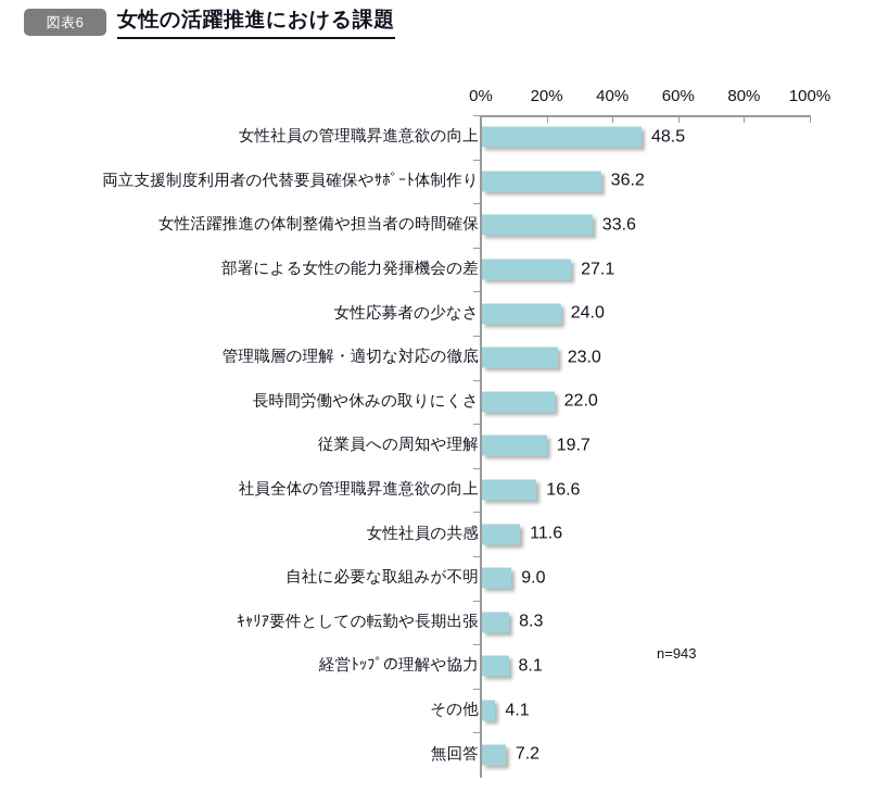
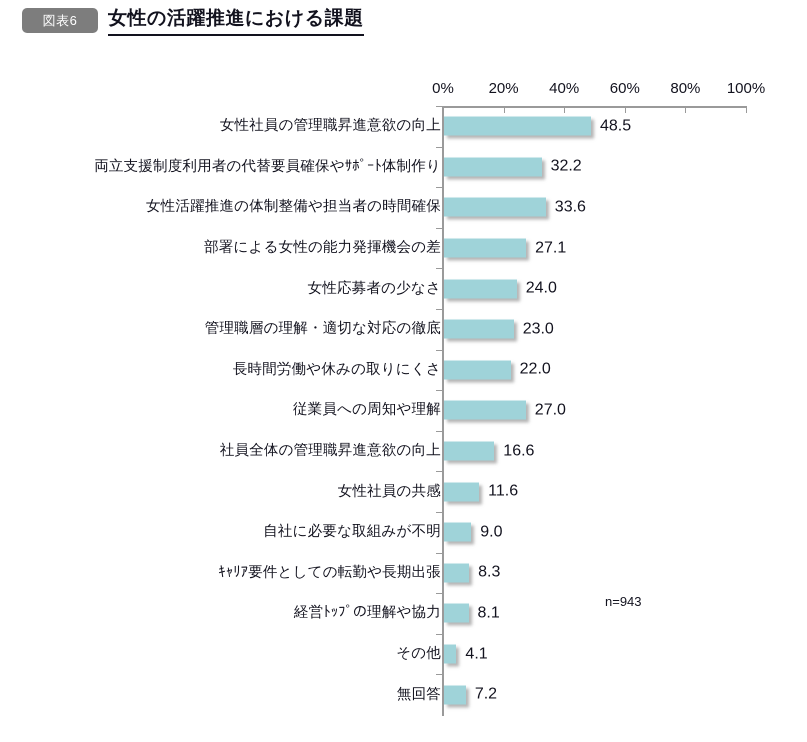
両立支援制度利用者の代替要員確保やｻﾎﾟｰﾄ体制作り: 36.2 -> 32.2
従業員への周知や理解: 19.7 -> 27.0
